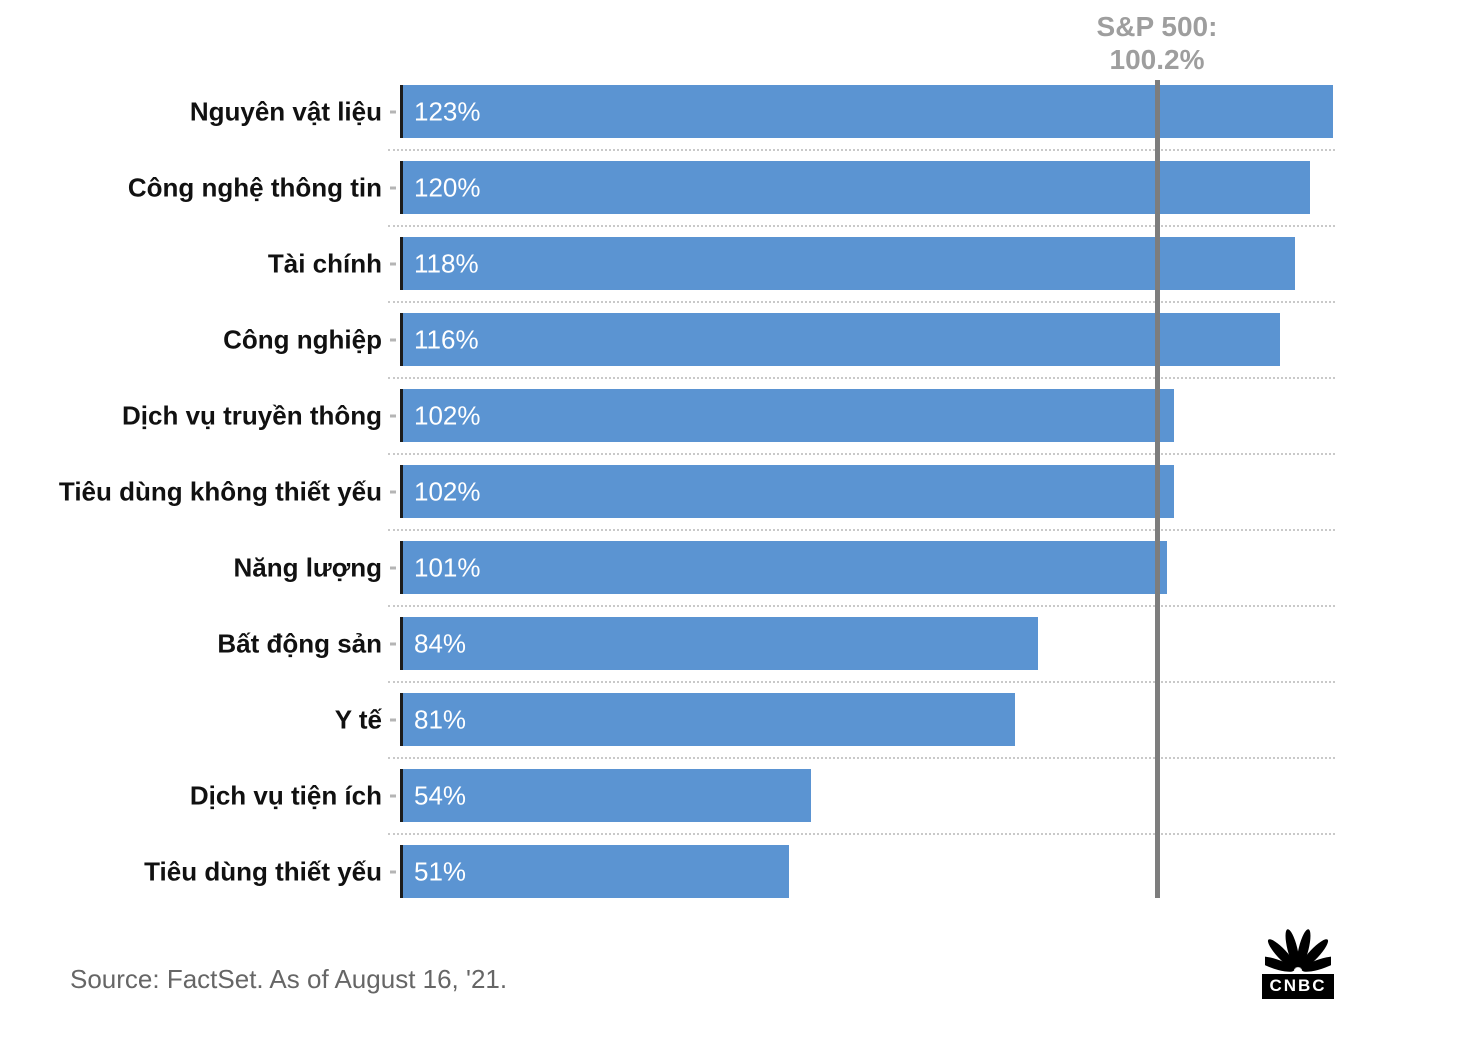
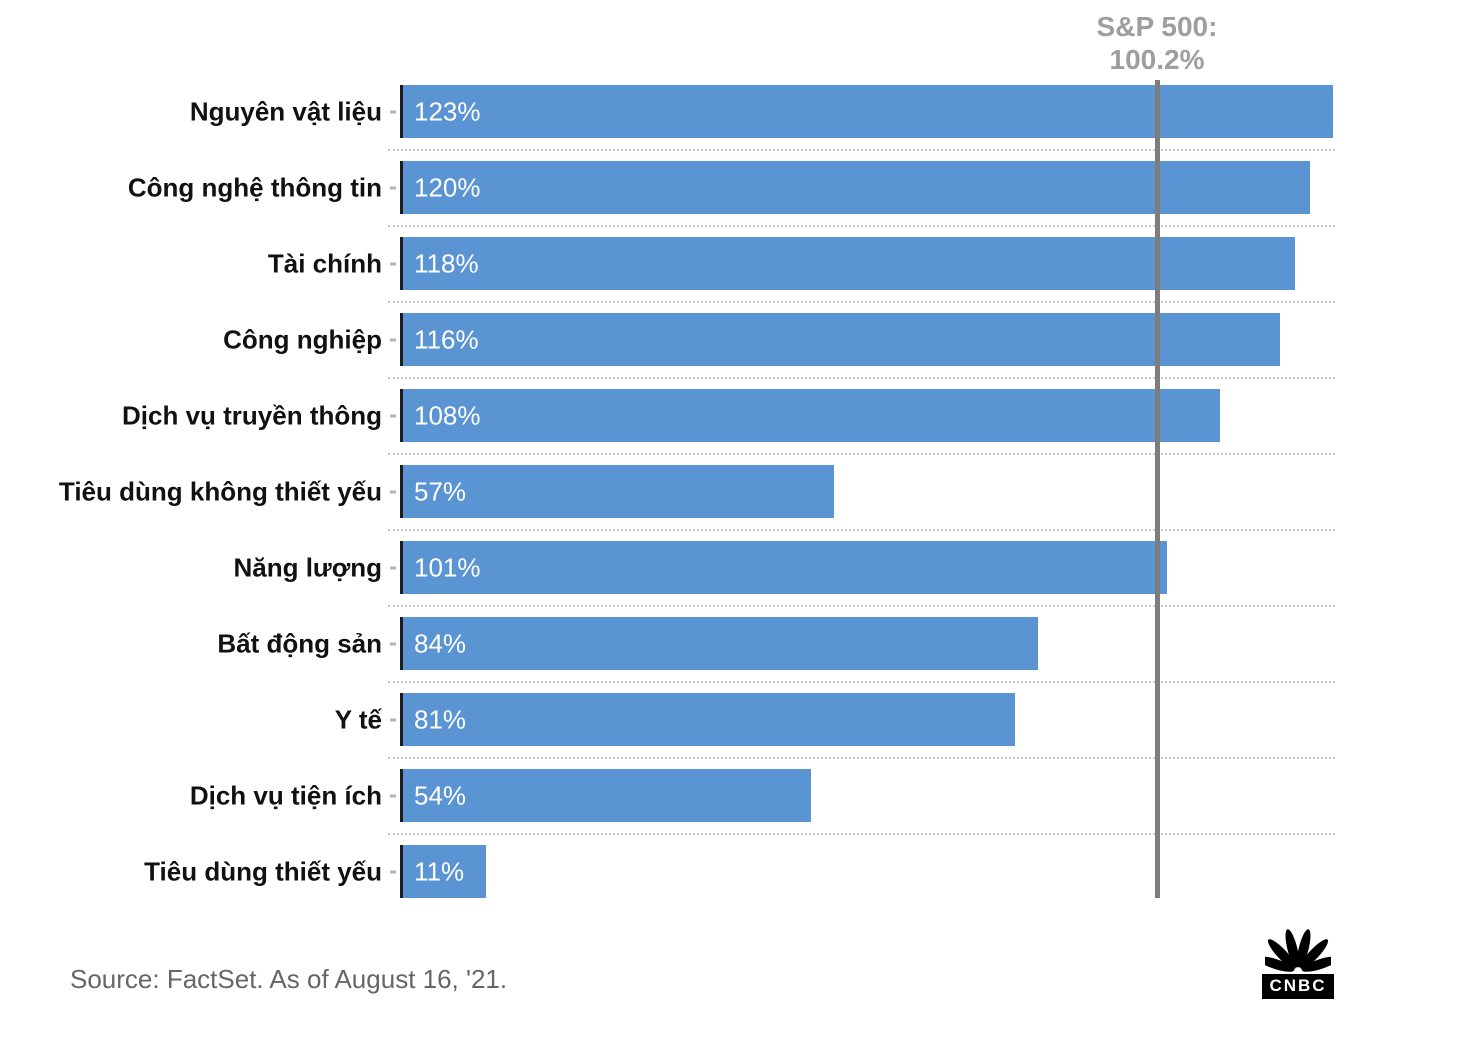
Dịch vụ truyền thông: 102% -> 108%
Tiêu dùng không thiết yếu: 102% -> 57%
Tiêu dùng thiết yếu: 51% -> 11%
